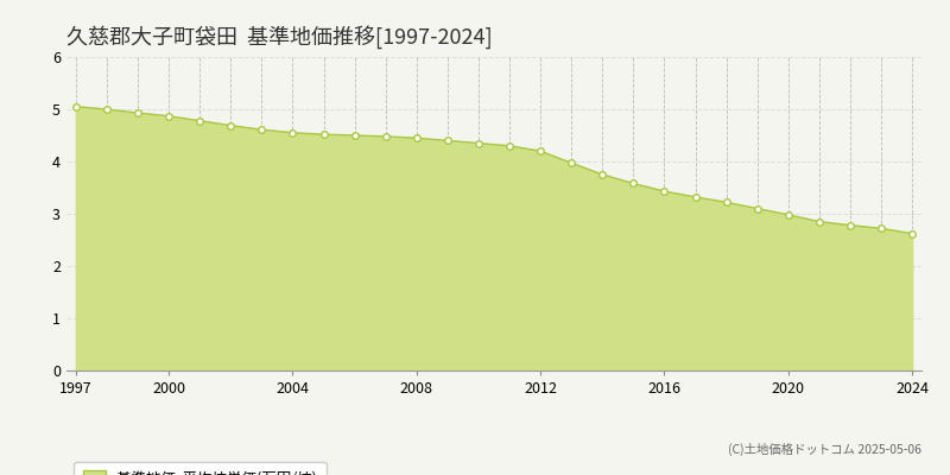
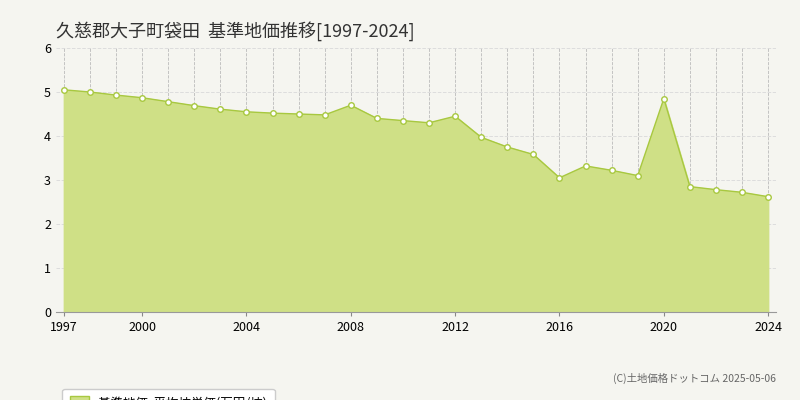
2008: 4.45 -> 4.70
2012: 4.20 -> 4.45
2016: 3.43 -> 3.05
2020: 2.98 -> 4.85
